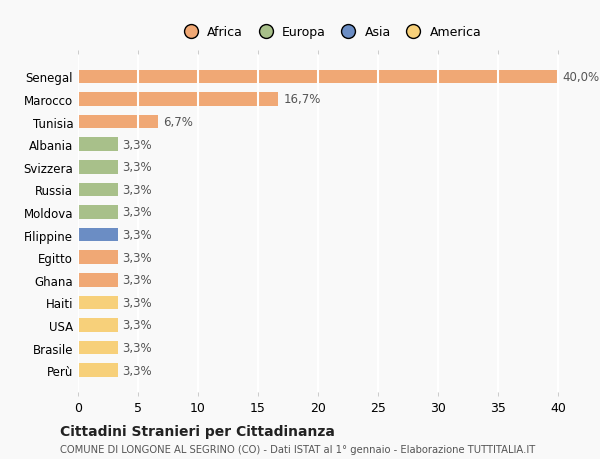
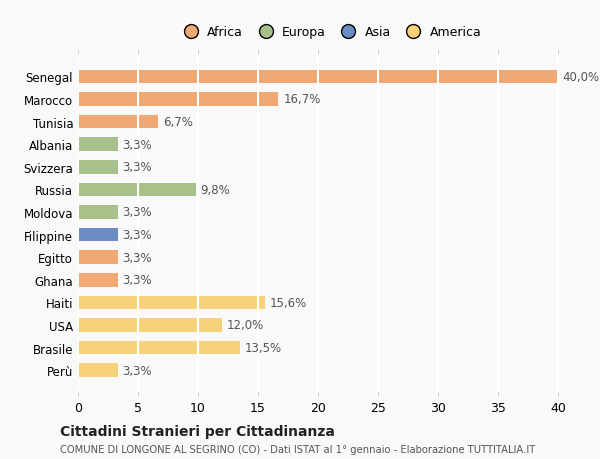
Russia: 3,3% -> 9,8%
Haiti: 3,3% -> 15,6%
USA: 3,3% -> 12,0%
Brasile: 3,3% -> 13,5%
